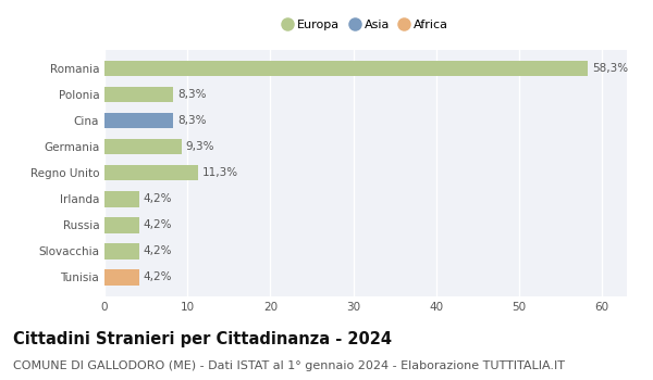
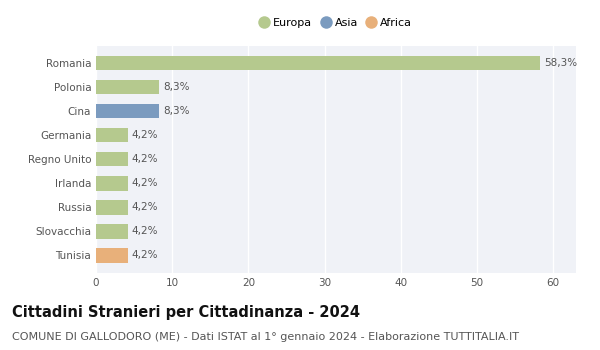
Germania: 9,3% -> 4,2%
Regno Unito: 11,3% -> 4,2%
